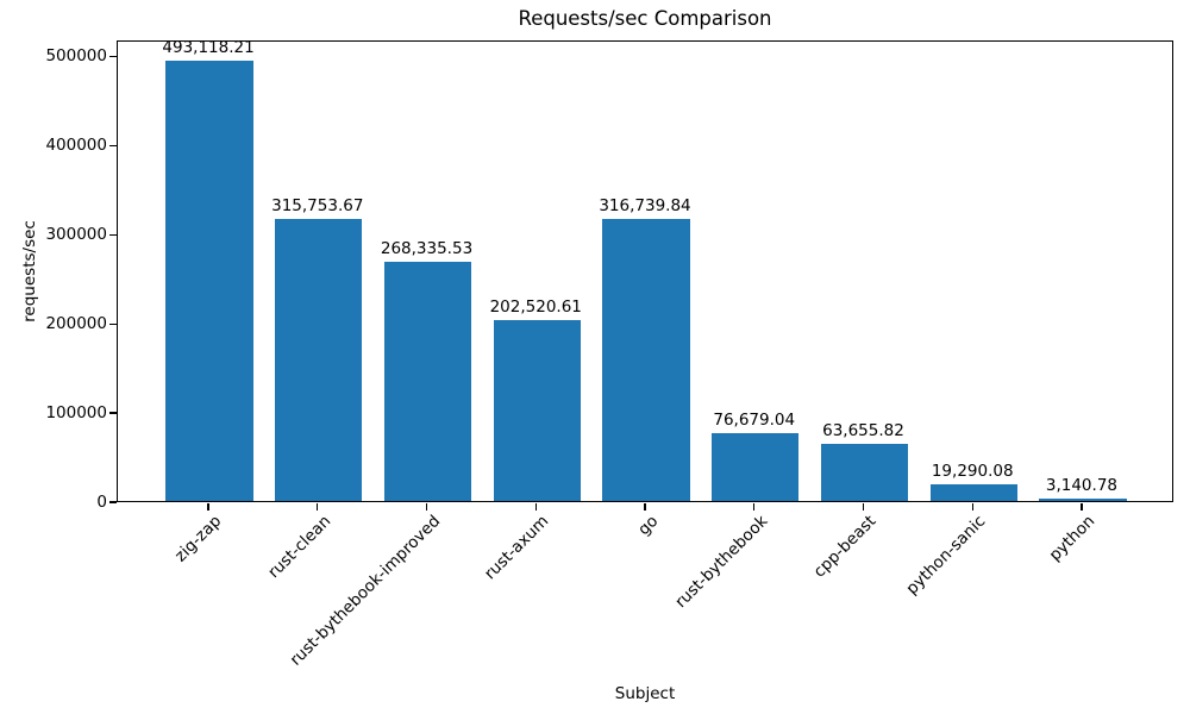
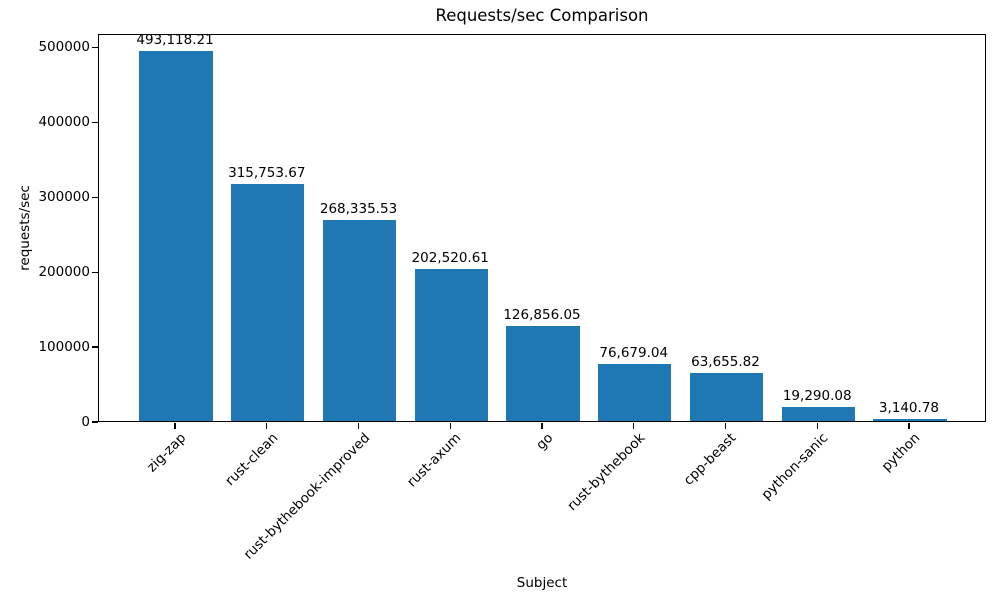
go: 316,739.84 -> 126,856.05
